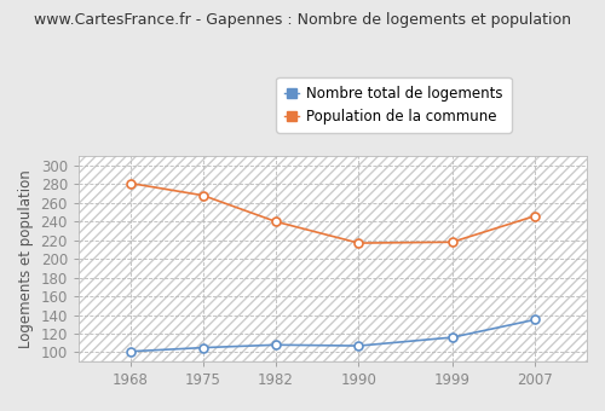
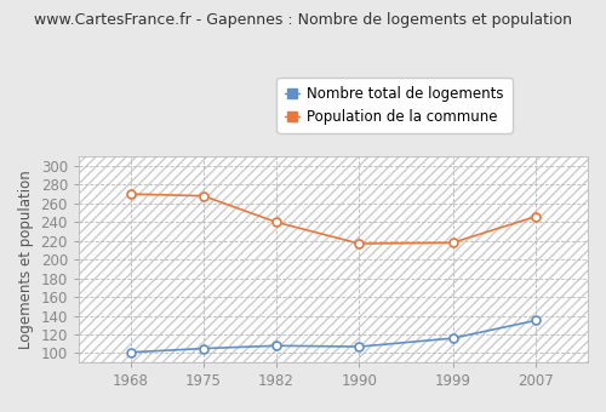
Population de la commune/1968: 281 -> 270
